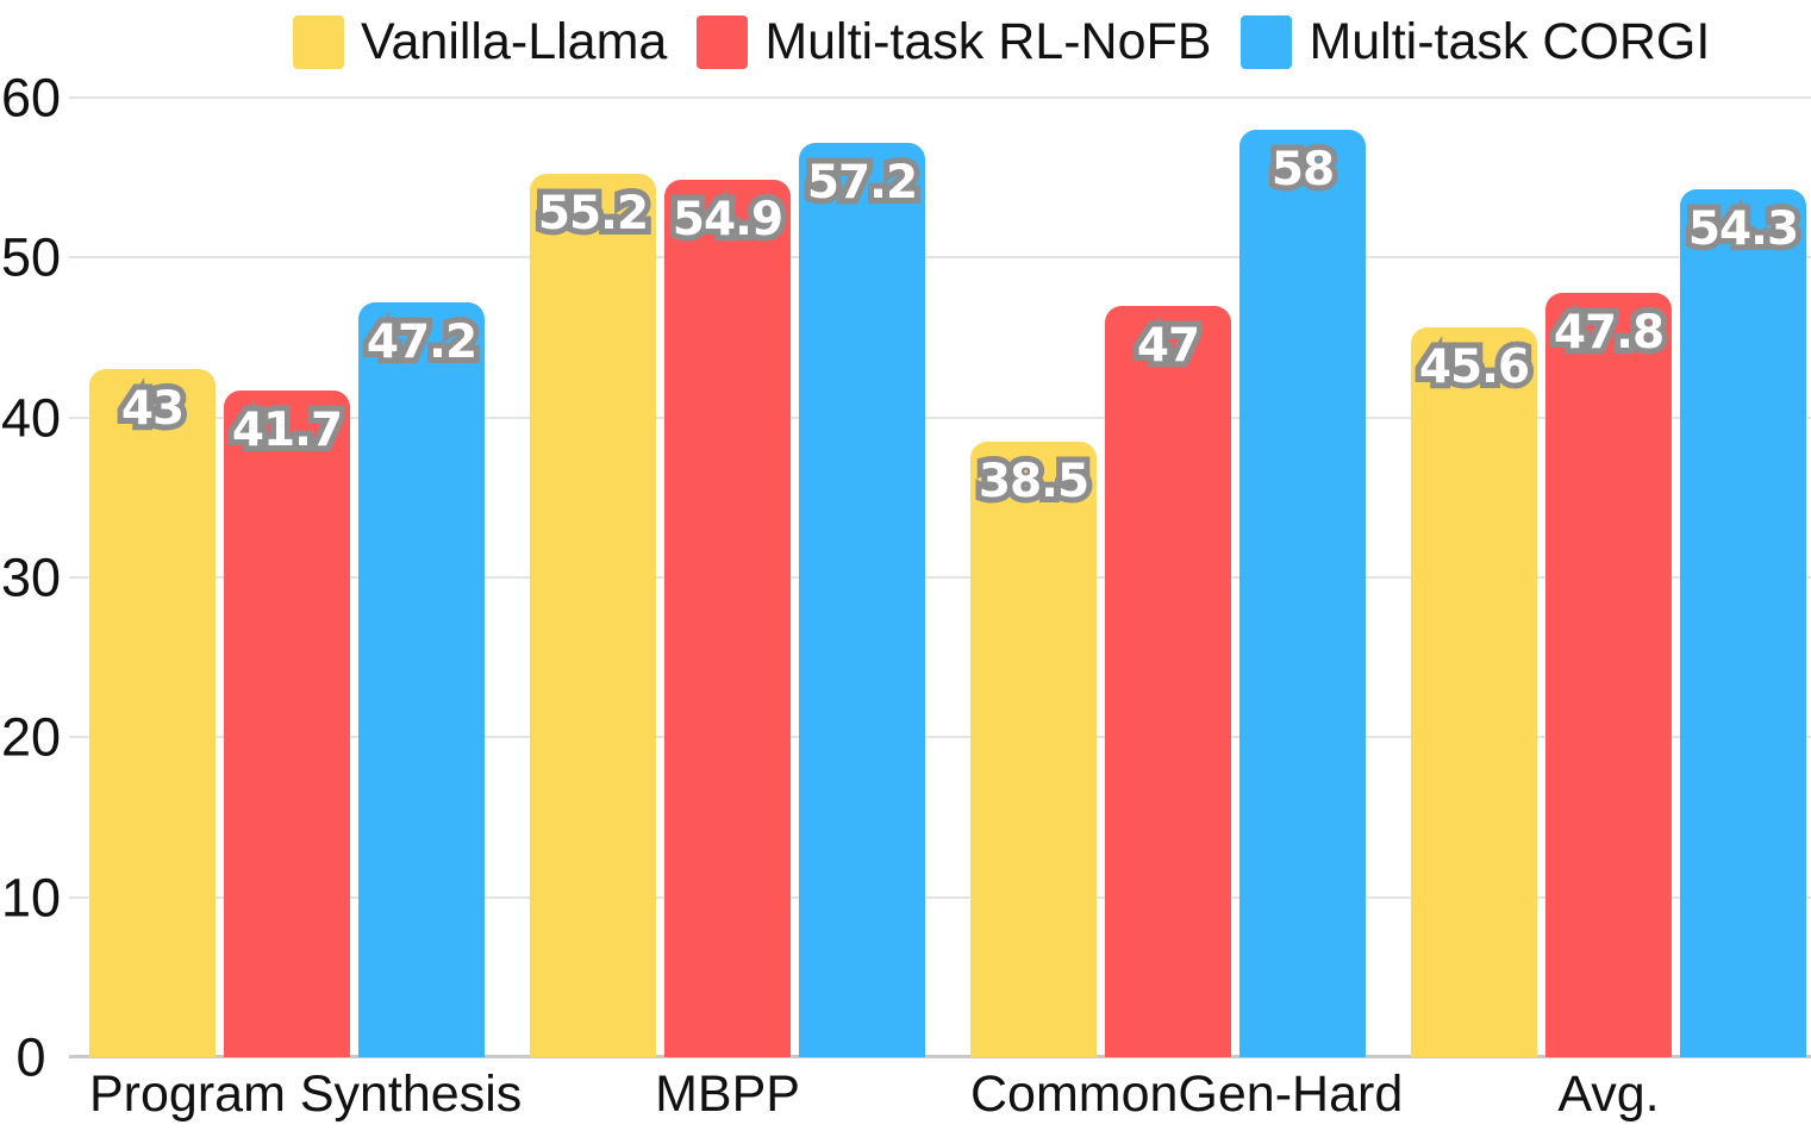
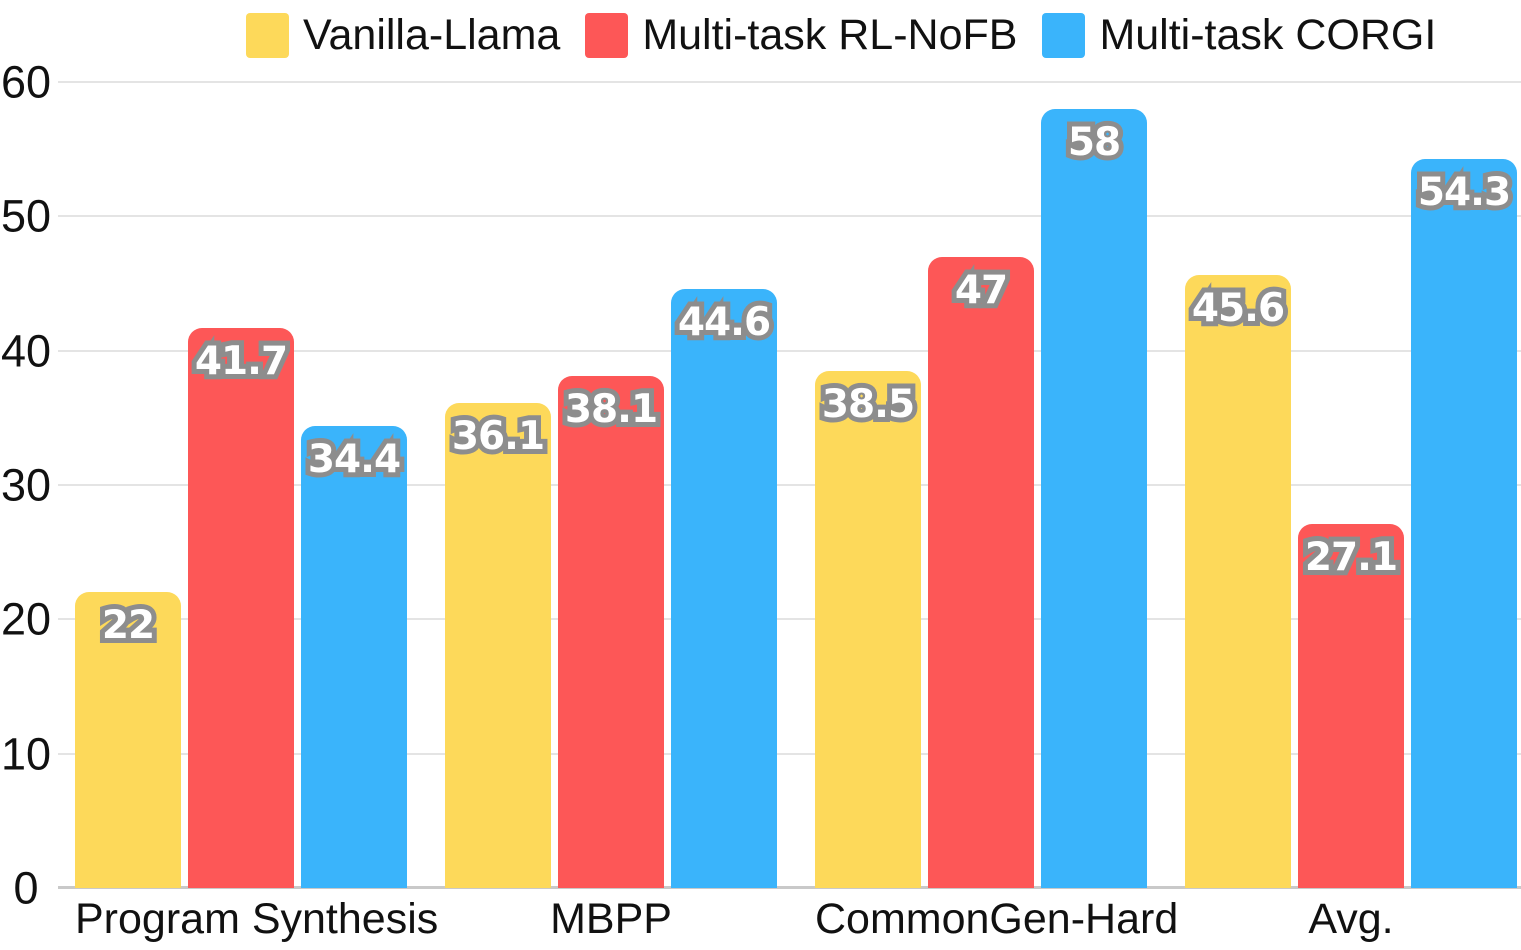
Vanilla-Llama/Program Synthesis: 43 -> 22
Multi-task CORGI/Program Synthesis: 47.2 -> 34.4
Vanilla-Llama/MBPP: 55.2 -> 36.1
Multi-task RL-NoFB/MBPP: 54.9 -> 38.1
Multi-task CORGI/MBPP: 57.2 -> 44.6
Multi-task RL-NoFB/Avg.: 47.8 -> 27.1
